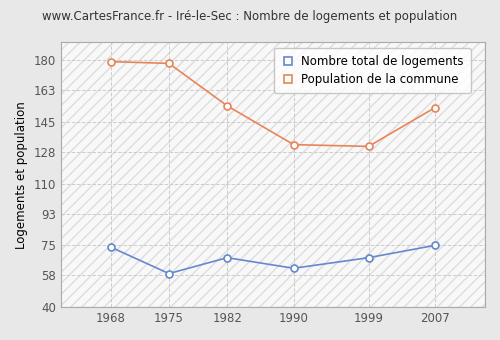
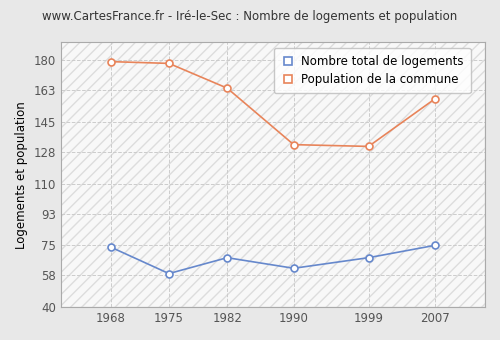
Population de la commune/1982: 154 -> 164
Population de la commune/2007: 153 -> 158
